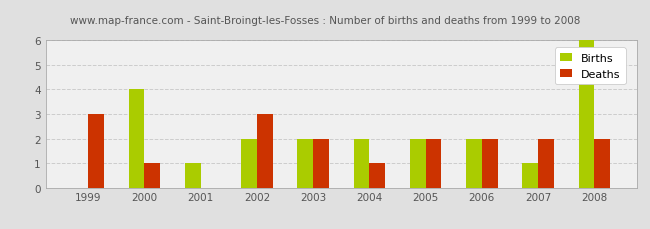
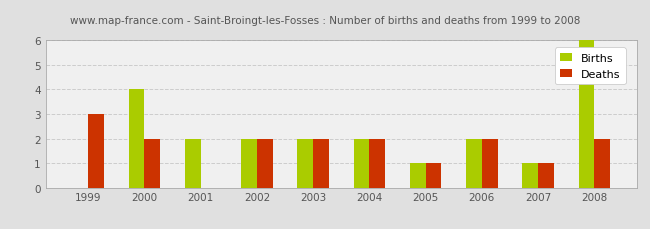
Deaths/2000: 1 -> 2
Births/2001: 1 -> 2
Deaths/2002: 3 -> 2
Deaths/2004: 1 -> 2
Births/2005: 2 -> 1
Deaths/2005: 2 -> 1
Deaths/2007: 2 -> 1
